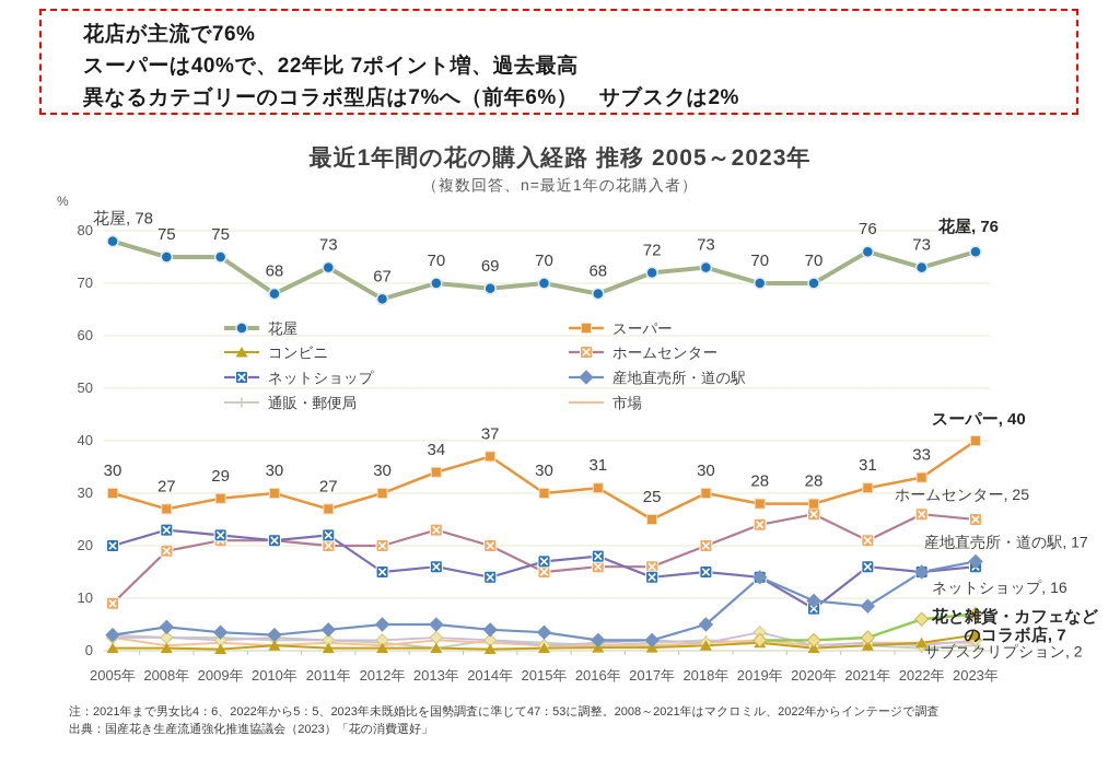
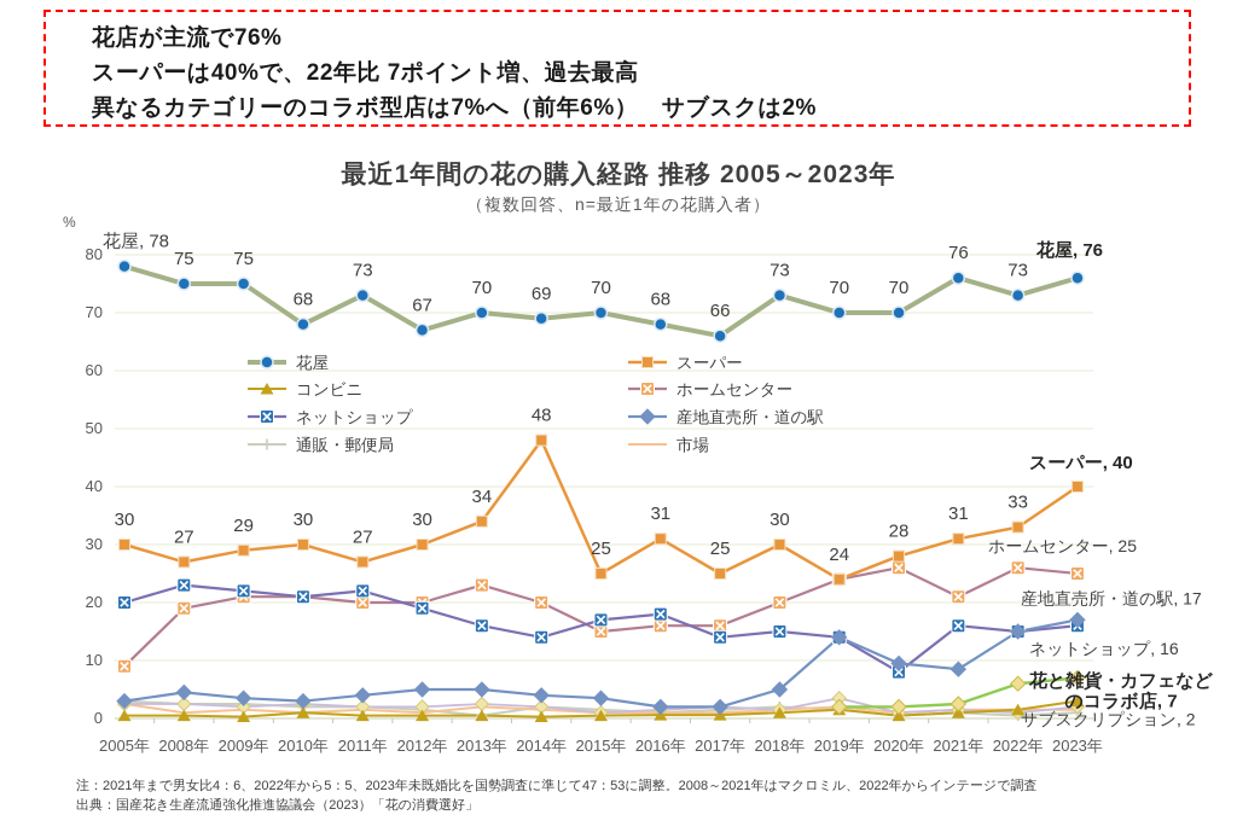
ネットショップ/2012年: 15 -> 19
スーパー/2014年: 37 -> 48
スーパー/2015年: 30 -> 25
花屋/2017年: 72 -> 66
スーパー/2019年: 28 -> 24
